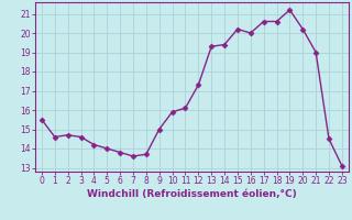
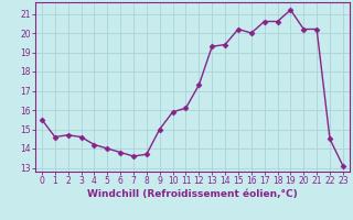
21: 19.0 -> 20.2
